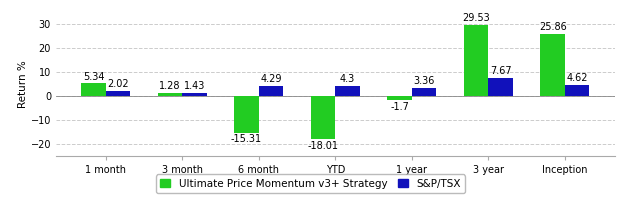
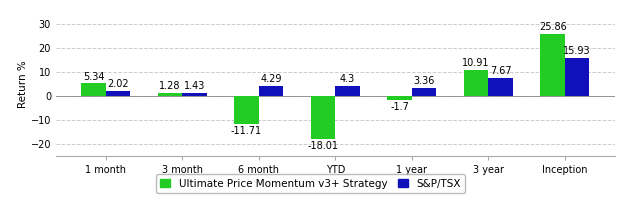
Ultimate Price Momentum v3+ Strategy/6 month: -15.31 -> -11.71
Ultimate Price Momentum v3+ Strategy/3 year: 29.53 -> 10.91
S&P/TSX/Inception: 4.62 -> 15.93
